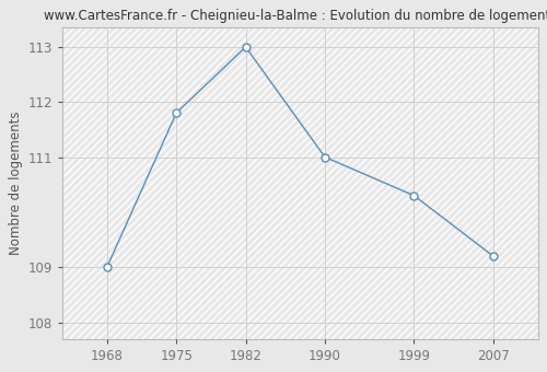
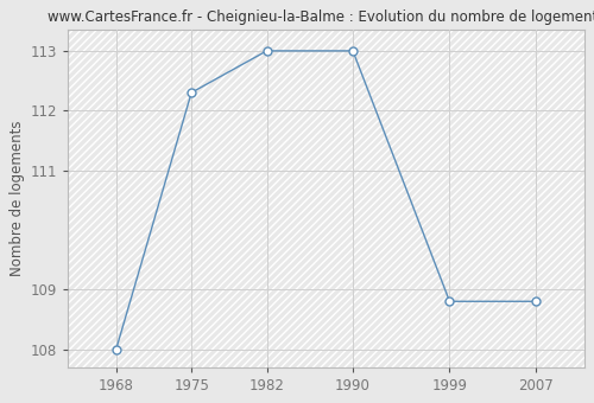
1968: 109.0 -> 108.0
1975: 111.8 -> 112.3
1990: 111.0 -> 113.0
1999: 110.3 -> 108.8
2007: 109.2 -> 108.8
